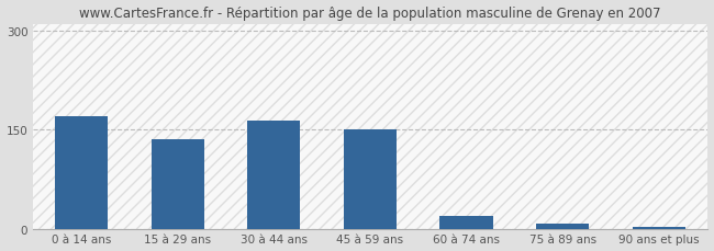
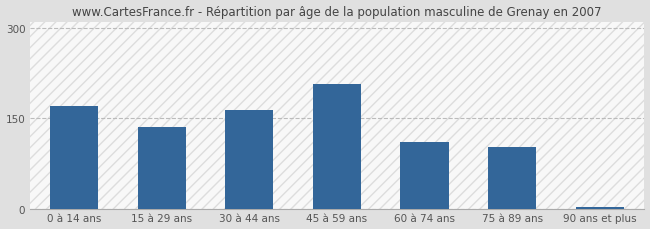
45 à 59 ans: 150 -> 206
60 à 74 ans: 20 -> 110
75 à 89 ans: 8 -> 102
